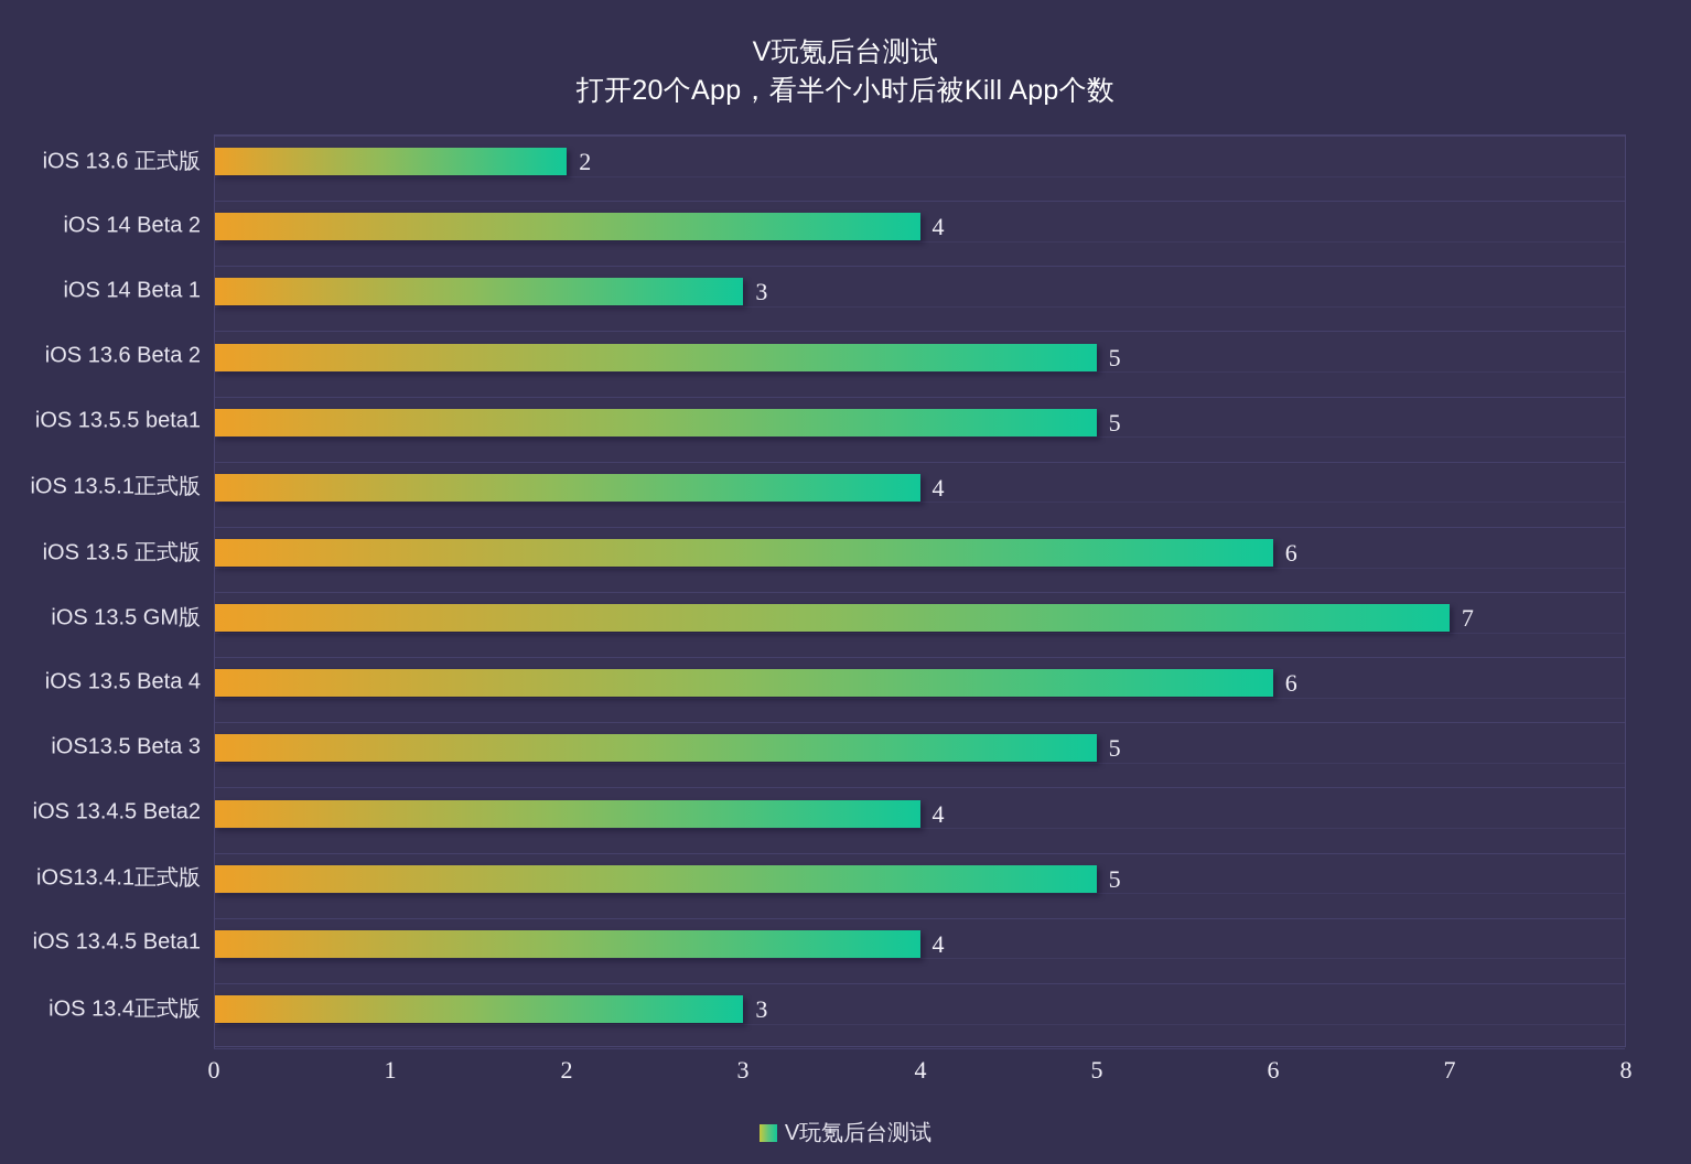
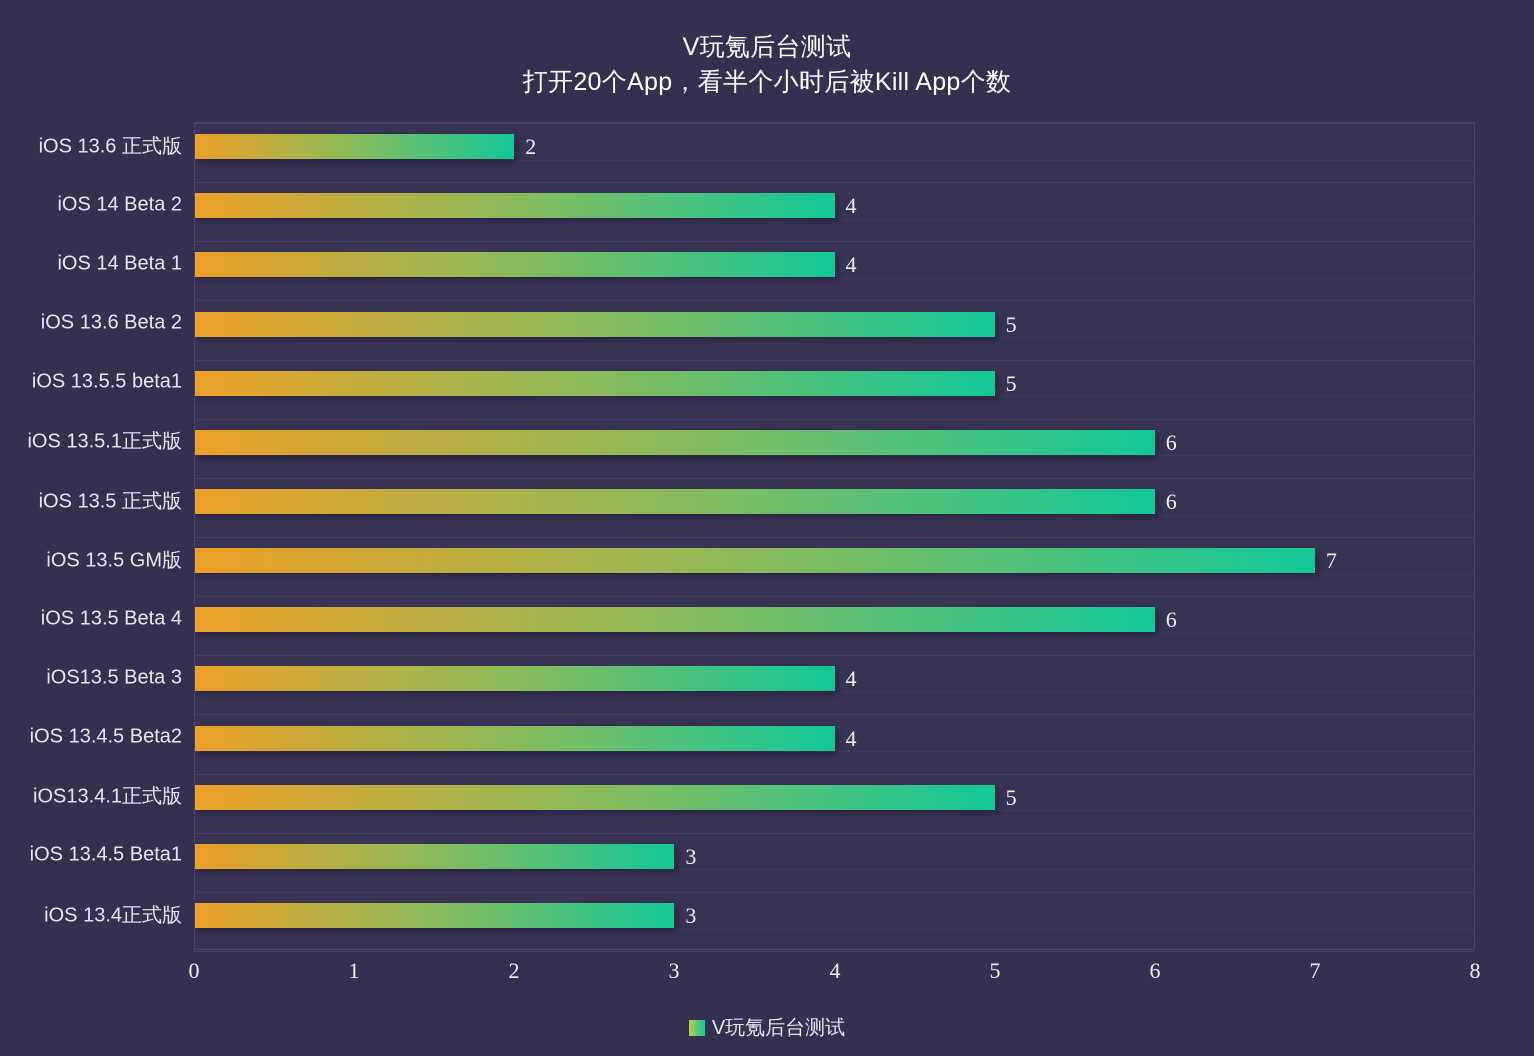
iOS 14 Beta 1: 3 -> 4
iOS 13.5.1正式版: 4 -> 6
iOS13.5 Beta 3: 5 -> 4
iOS 13.4.5 Beta1: 4 -> 3
